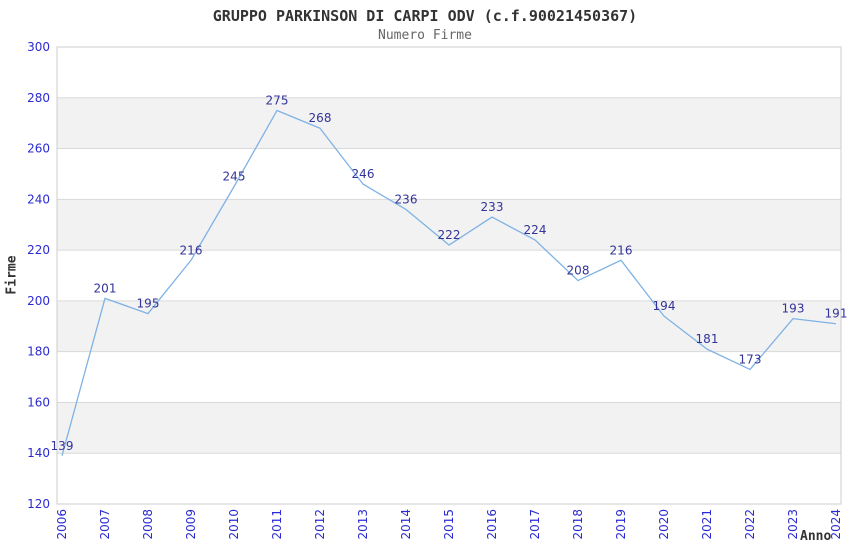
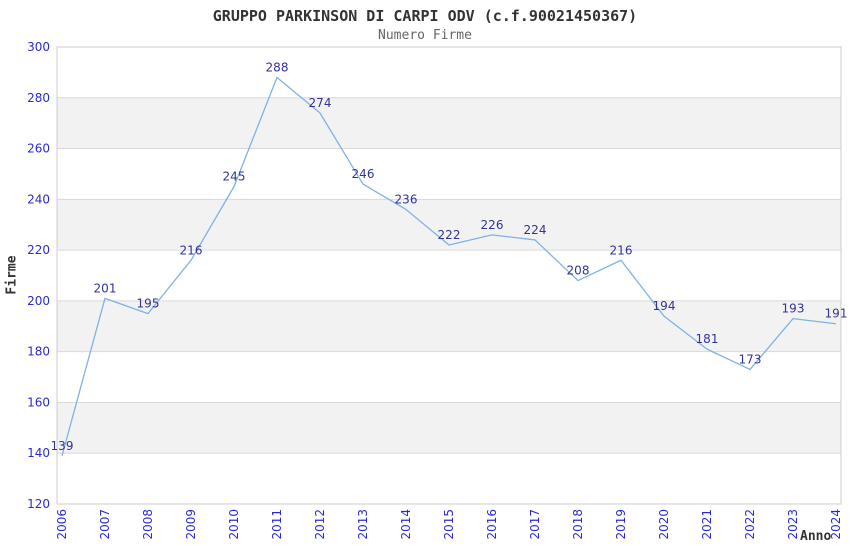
2011: 275 -> 288
2012: 268 -> 274
2016: 233 -> 226
